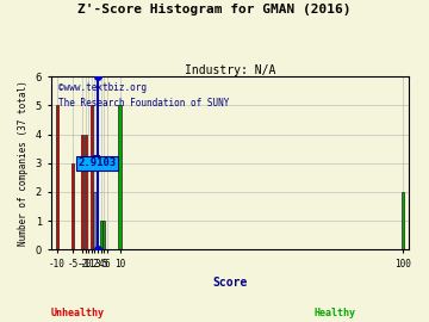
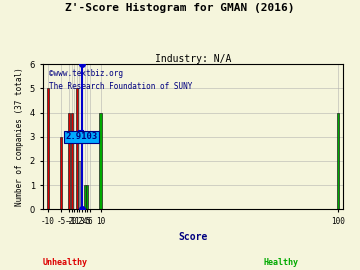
10: 5 -> 4
100: 2 -> 4
